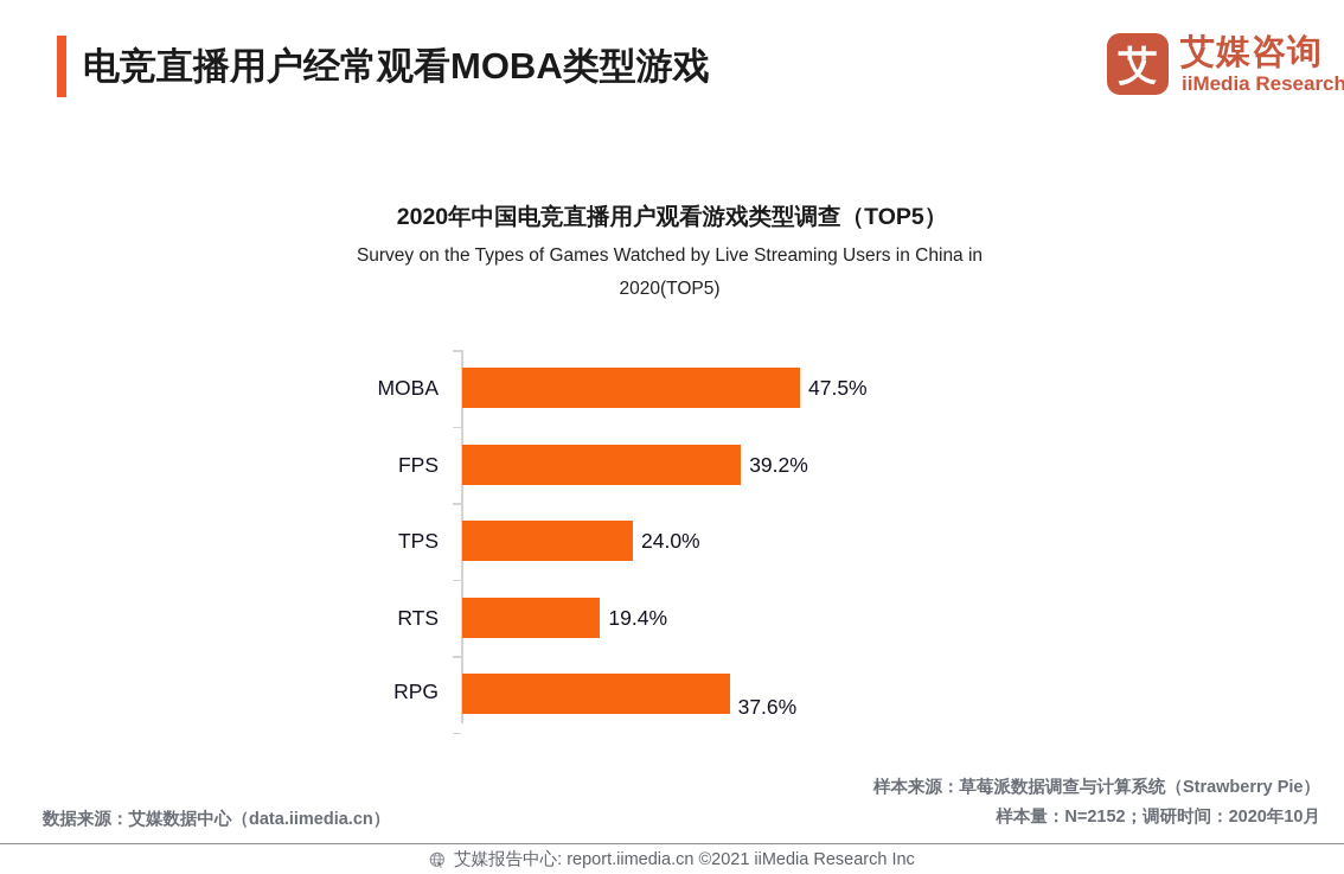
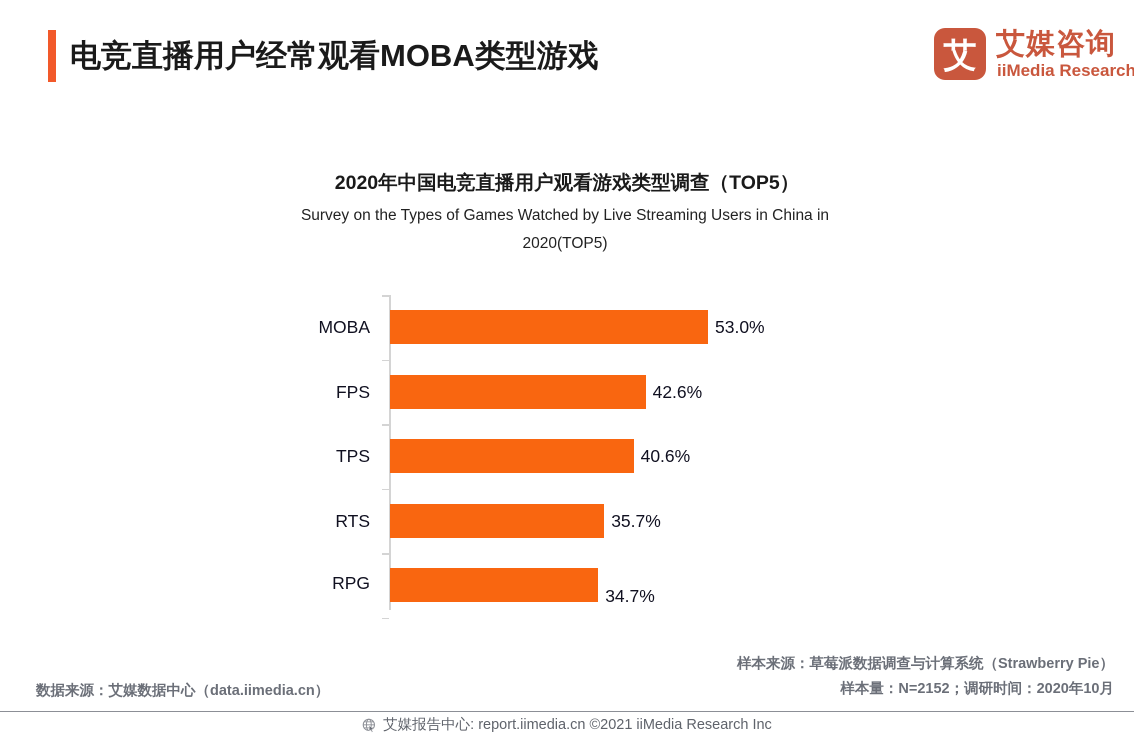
MOBA: 47.5% -> 53.0%
FPS: 39.2% -> 42.6%
TPS: 24.0% -> 40.6%
RTS: 19.4% -> 35.7%
RPG: 37.6% -> 34.7%
